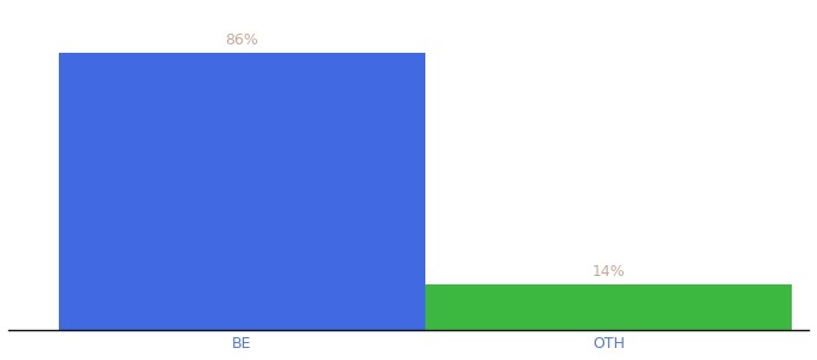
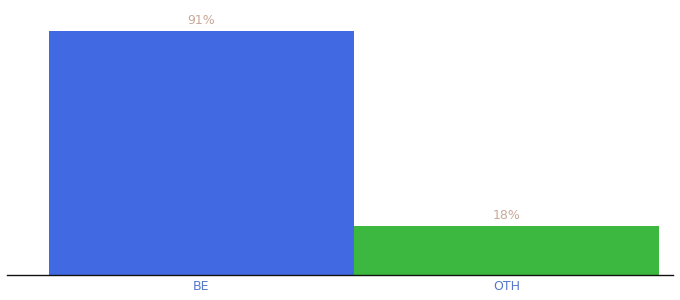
BE: 86% -> 91%
OTH: 14% -> 18%
